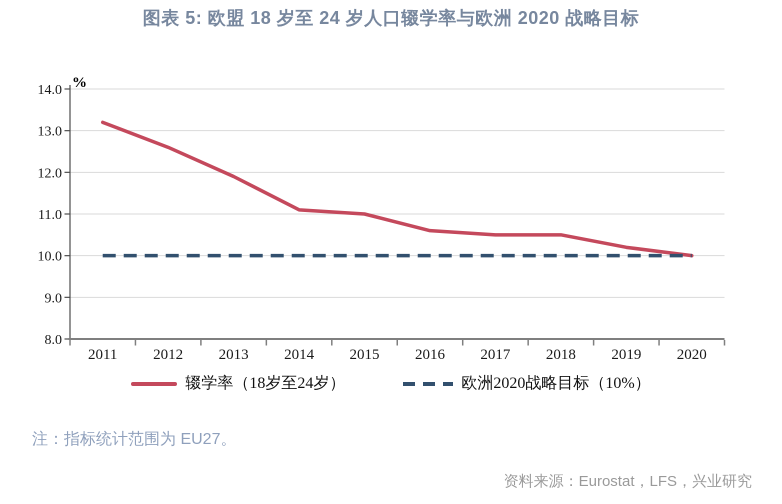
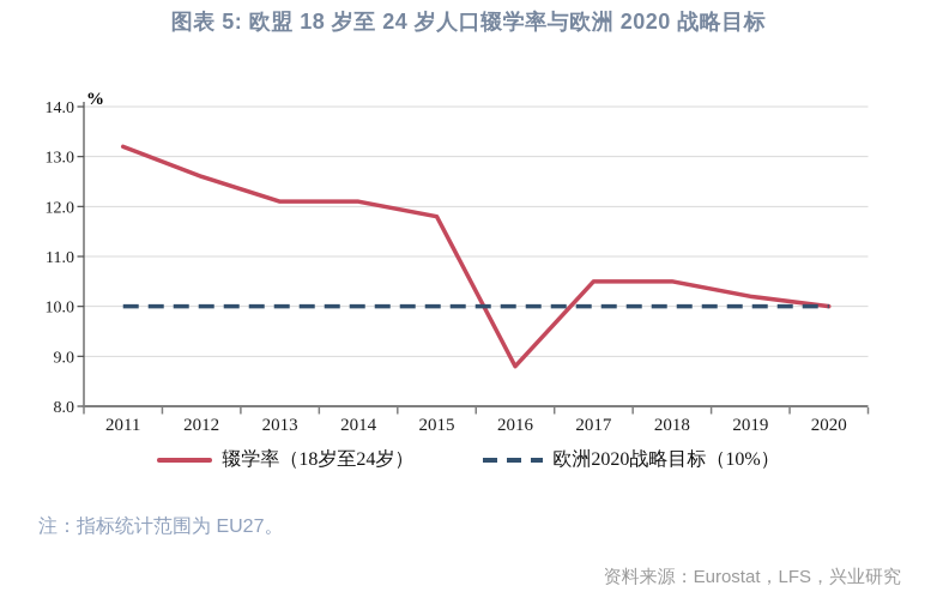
辍学率（18岁至24岁）/2013: 11.9 -> 12.1
辍学率（18岁至24岁）/2014: 11.1 -> 12.1
辍学率（18岁至24岁）/2015: 11.0 -> 11.8
辍学率（18岁至24岁）/2016: 10.6 -> 8.8
